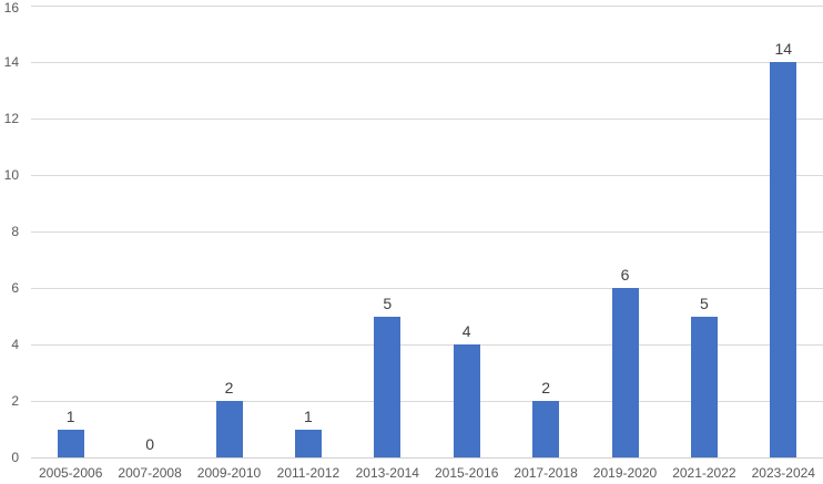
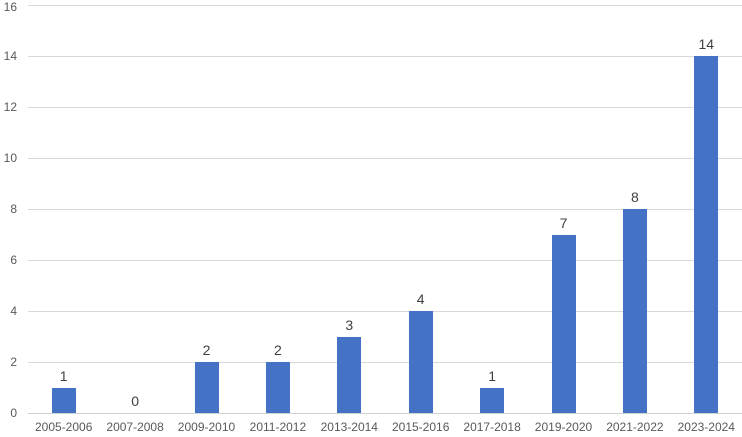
2011-2012: 1 -> 2
2013-2014: 5 -> 3
2017-2018: 2 -> 1
2019-2020: 6 -> 7
2021-2022: 5 -> 8
